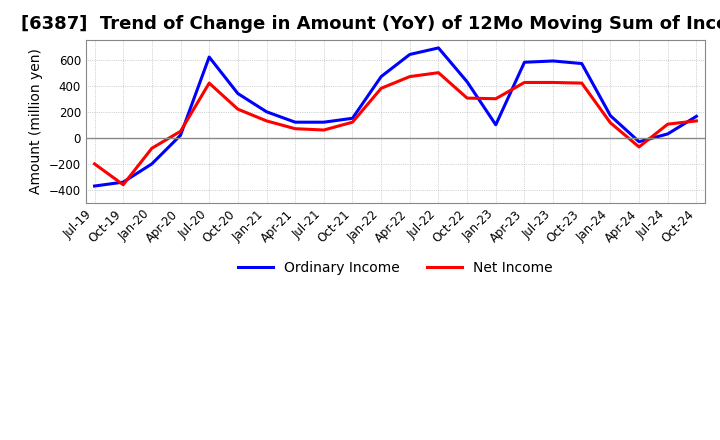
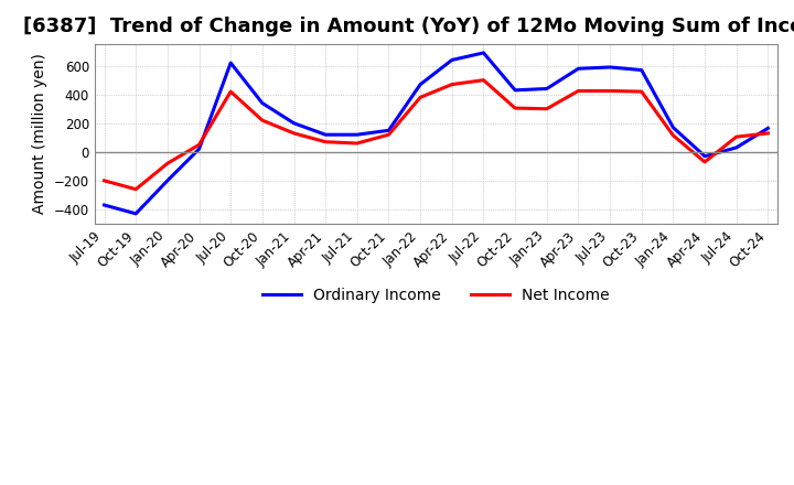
Ordinary Income/Oct-19: -340 -> -430
Net Income/Oct-19: -360 -> -260
Ordinary Income/Jan-23: 100 -> 440
